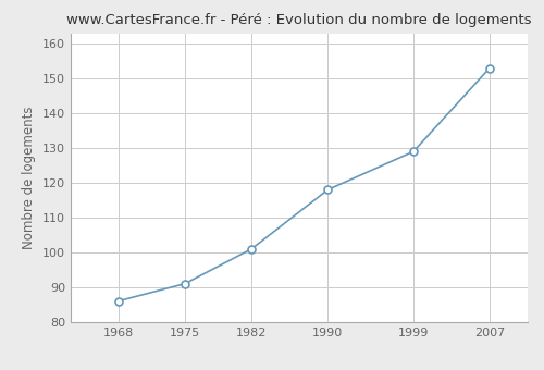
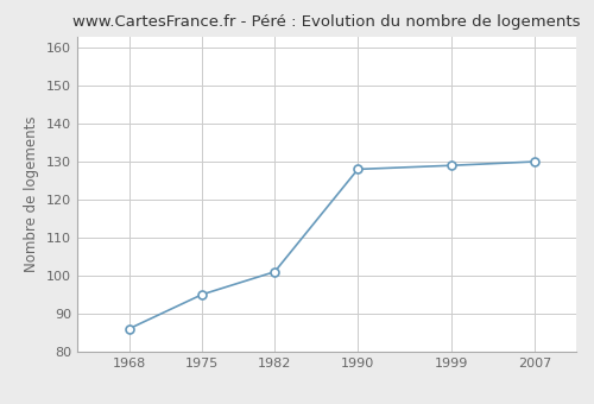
1975: 91 -> 95
1990: 118 -> 128
2007: 153 -> 130
